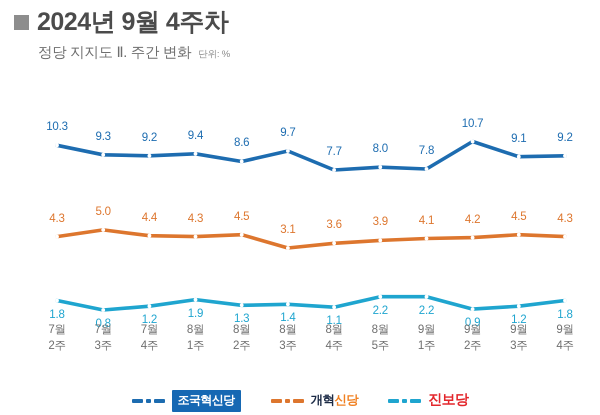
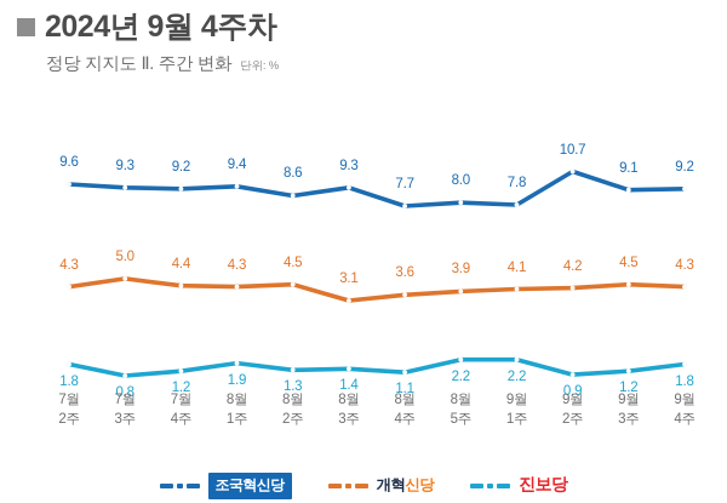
조국혁신당/7월 2주: 10.3 -> 9.6
조국혁신당/8월 3주: 9.7 -> 9.3
